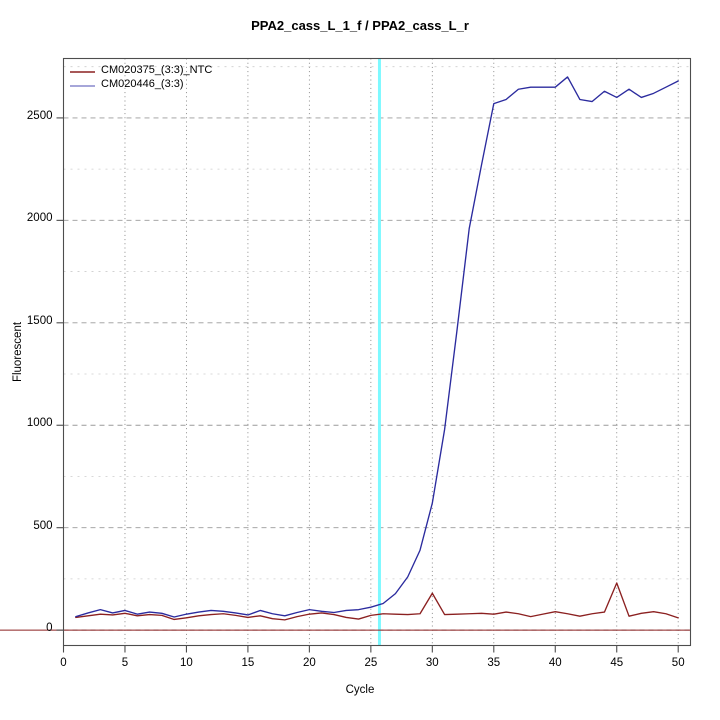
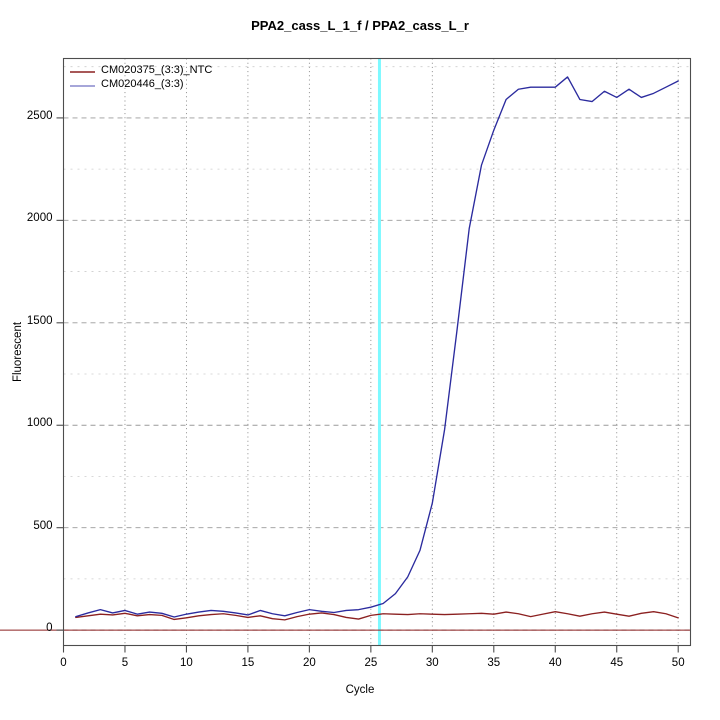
CM020375_(3:3)_NTC/30: 180 -> 80
CM020446_(3:3)/35: 2570 -> 2440
CM020375_(3:3)_NTC/45: 230 -> 80
